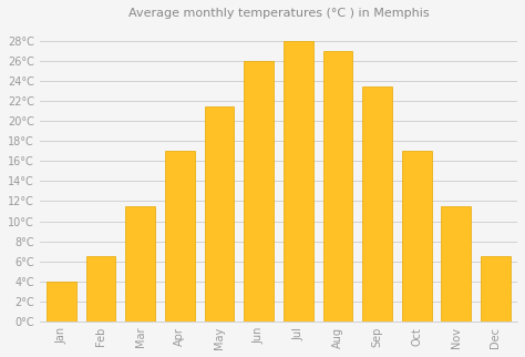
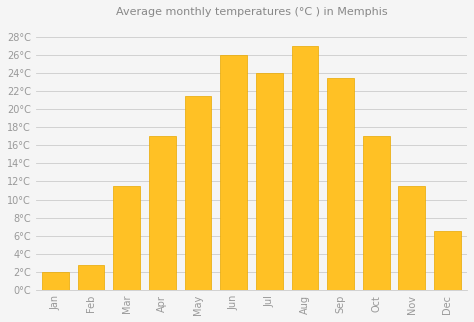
Jan: 4.0°C -> 2.0°C
Feb: 6.5°C -> 2.8°C
Jul: 28.0°C -> 24.0°C
